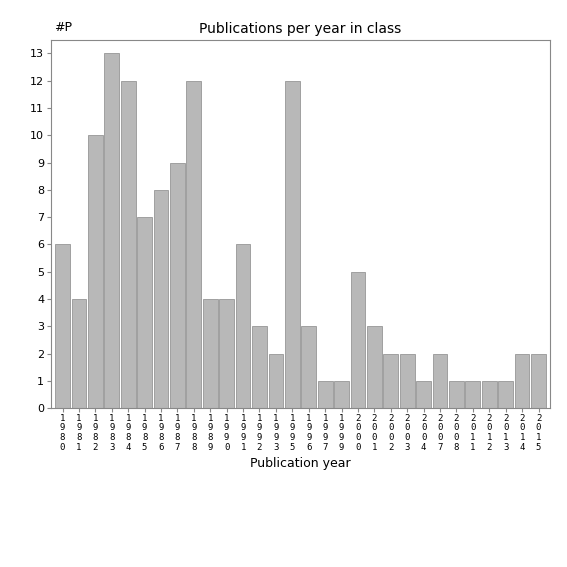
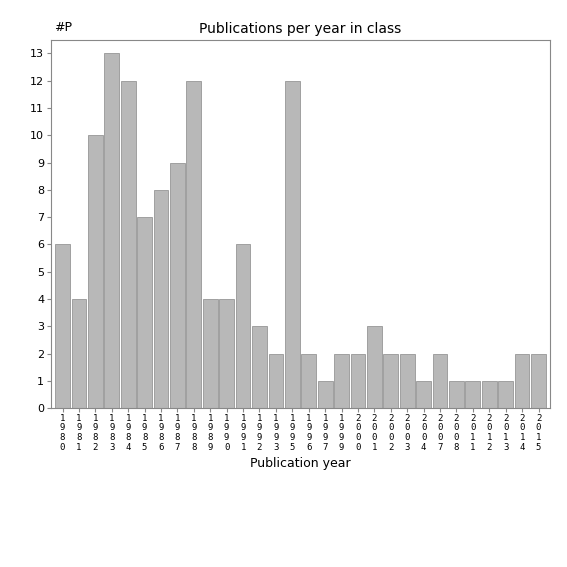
1 9 9 6: 3 -> 2
1 9 9 9: 1 -> 2
2 0 0 0: 5 -> 2
